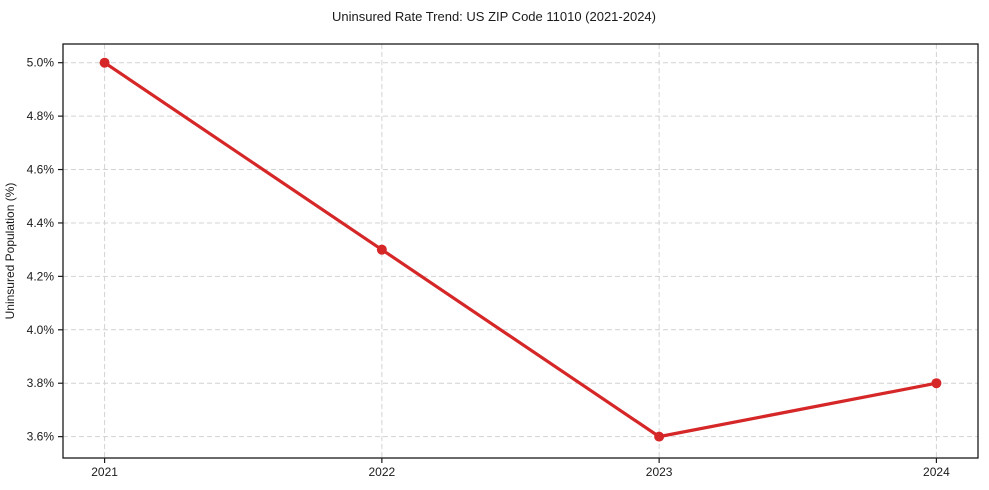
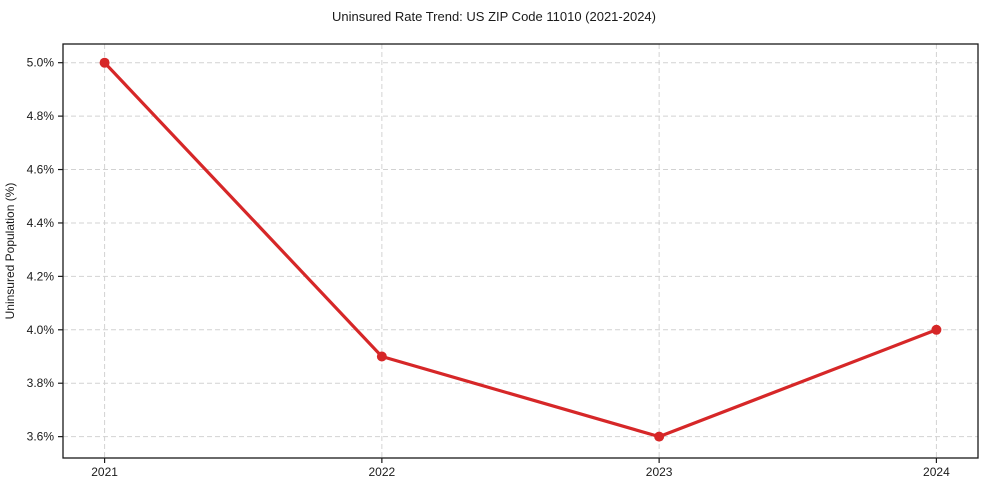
2022: 4.3% -> 3.9%
2024: 3.8% -> 4.0%
